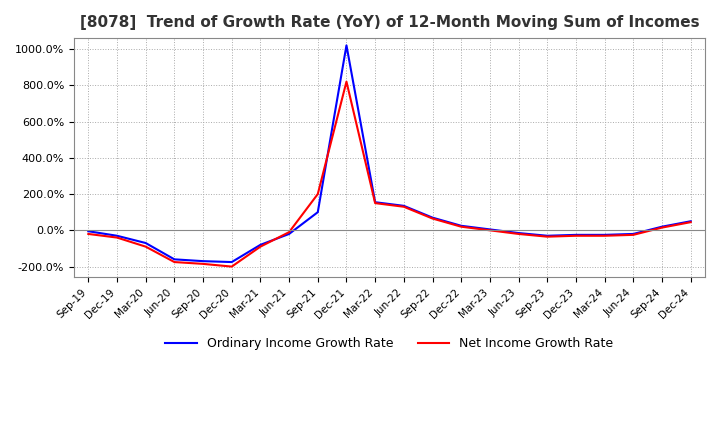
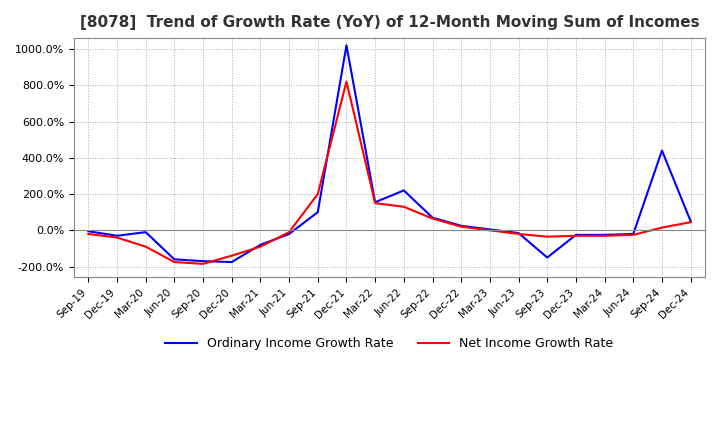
Ordinary Income Growth Rate/Mar-20: -70% -> -10%
Net Income Growth Rate/Dec-20: -200% -> -140%
Ordinary Income Growth Rate/Jun-22: 140% -> 220%
Ordinary Income Growth Rate/Sep-23: -30% -> -150%
Ordinary Income Growth Rate/Sep-24: 20% -> 440%
